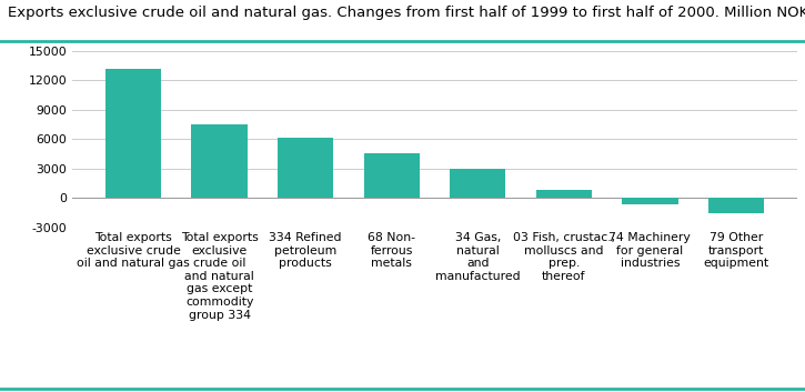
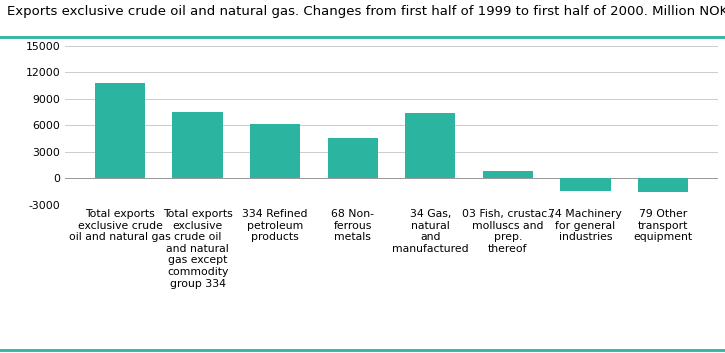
Total exports exclusive crude oil and natural gas: 13200 -> 10800
34 Gas, natural and manufactured: 3000 -> 7400
74 Machinery for general industries: -700 -> -1400
